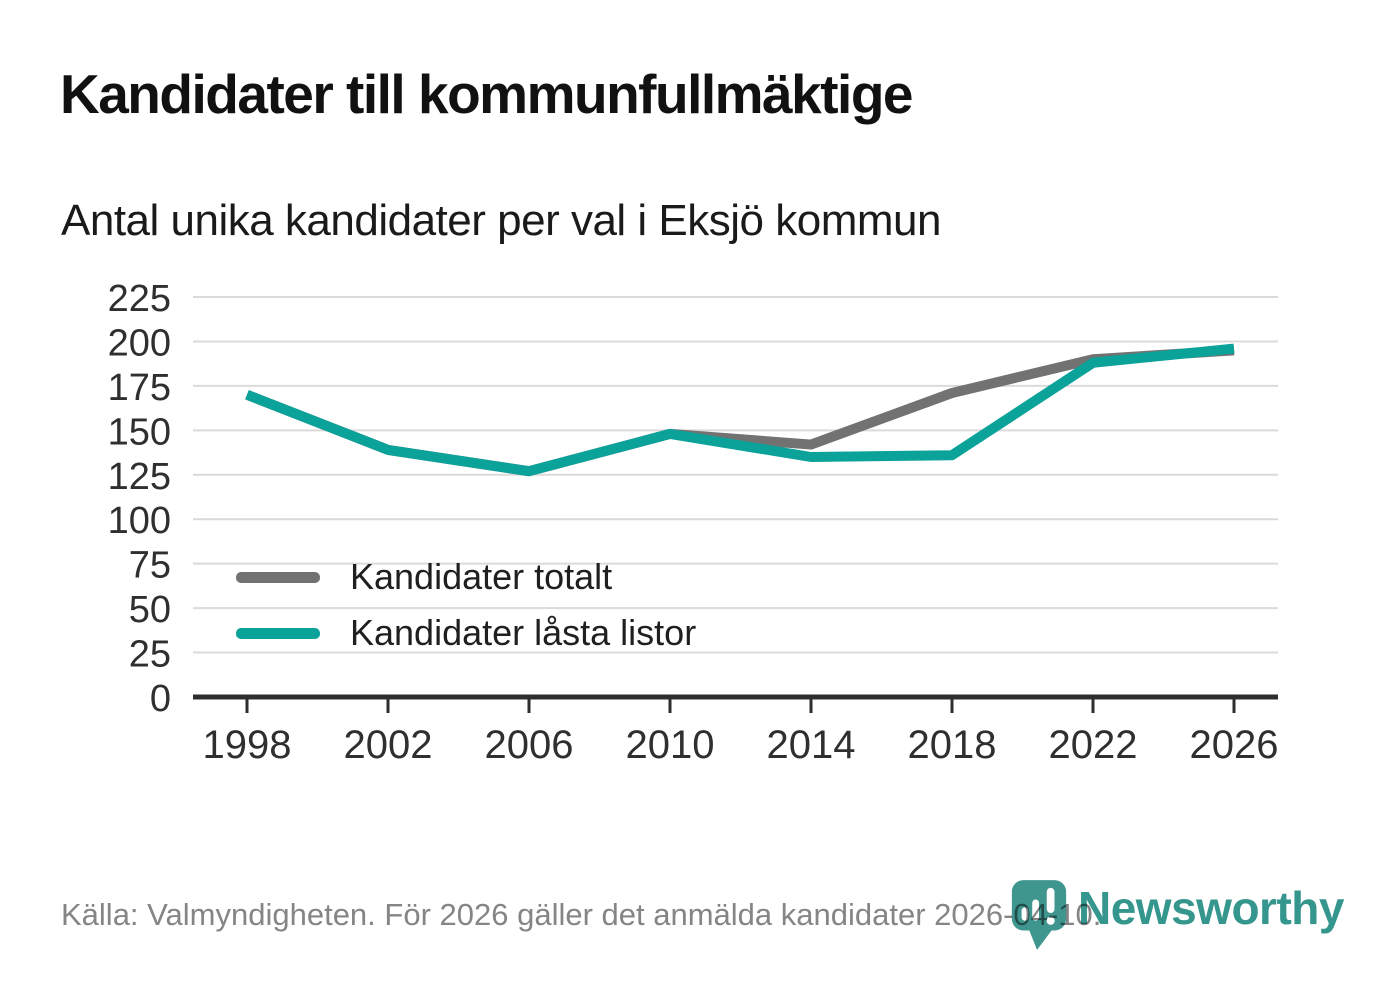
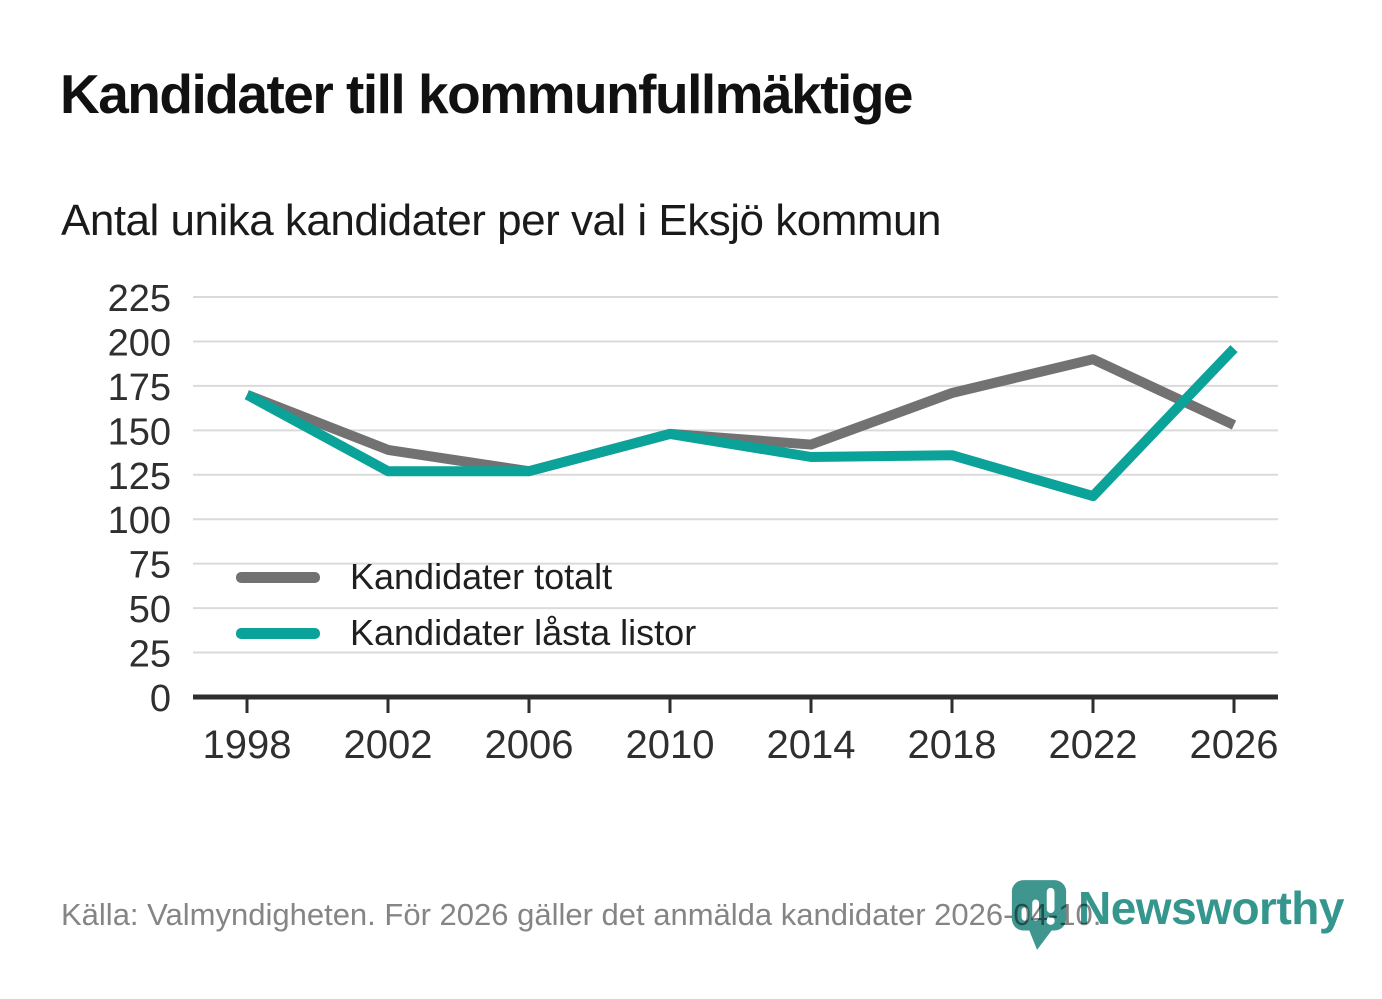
Kandidater låsta listor/2002: 139 -> 127
Kandidater låsta listor/2022: 188 -> 113
Kandidater totalt/2026: 195 -> 153
